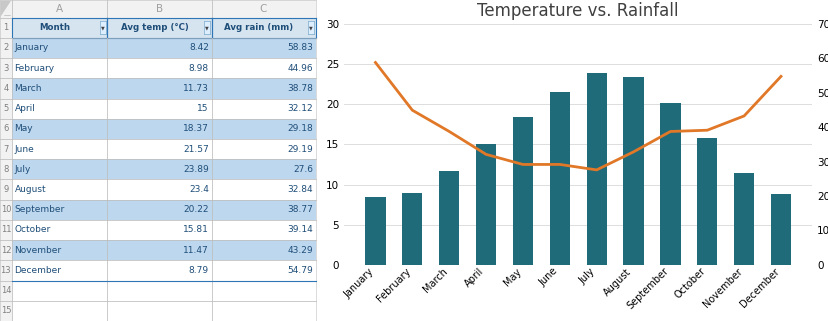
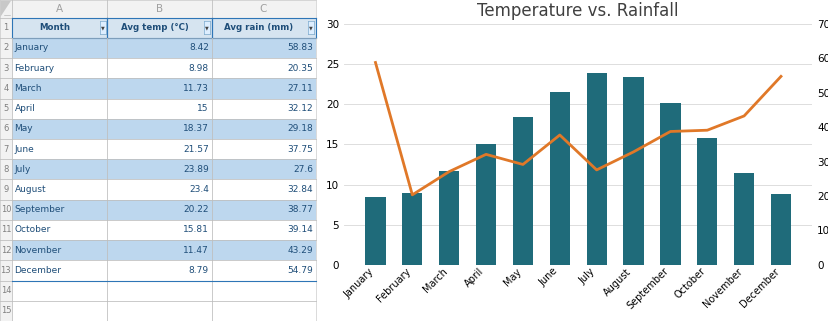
Avg rain (mm)/February: 44.96 -> 20.35
Avg rain (mm)/March: 38.78 -> 27.11
Avg rain (mm)/June: 29.19 -> 37.75
